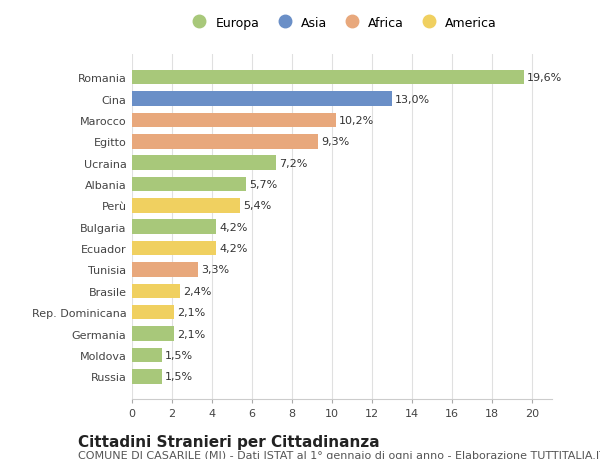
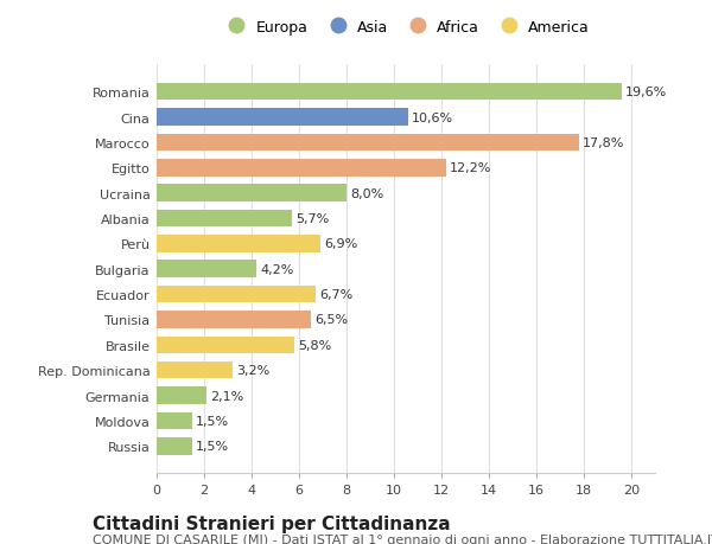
Cina: 13,0% -> 10,6%
Marocco: 10,2% -> 17,8%
Egitto: 9,3% -> 12,2%
Ucraina: 7,2% -> 8,0%
Perù: 5,4% -> 6,9%
Ecuador: 4,2% -> 6,7%
Tunisia: 3,3% -> 6,5%
Brasile: 2,4% -> 5,8%
Rep. Dominicana: 2,1% -> 3,2%
